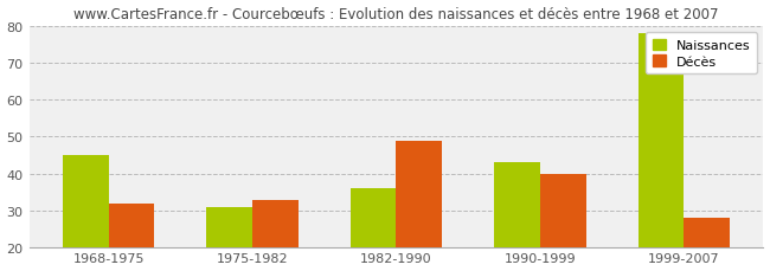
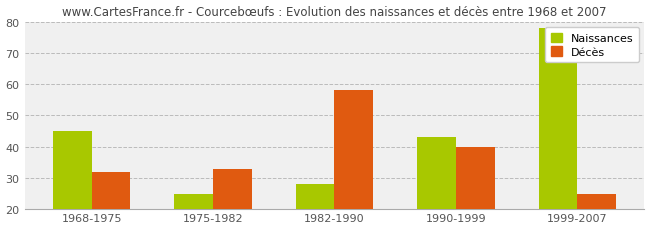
Naissances/1975-1982: 31 -> 25
Naissances/1982-1990: 36 -> 28
Décès/1982-1990: 49 -> 58
Décès/1999-2007: 28 -> 25
